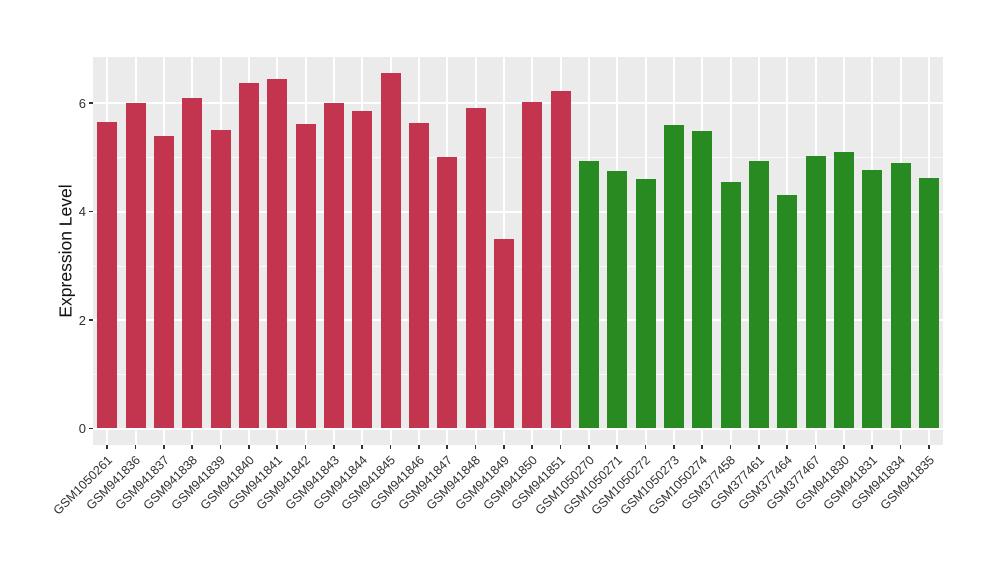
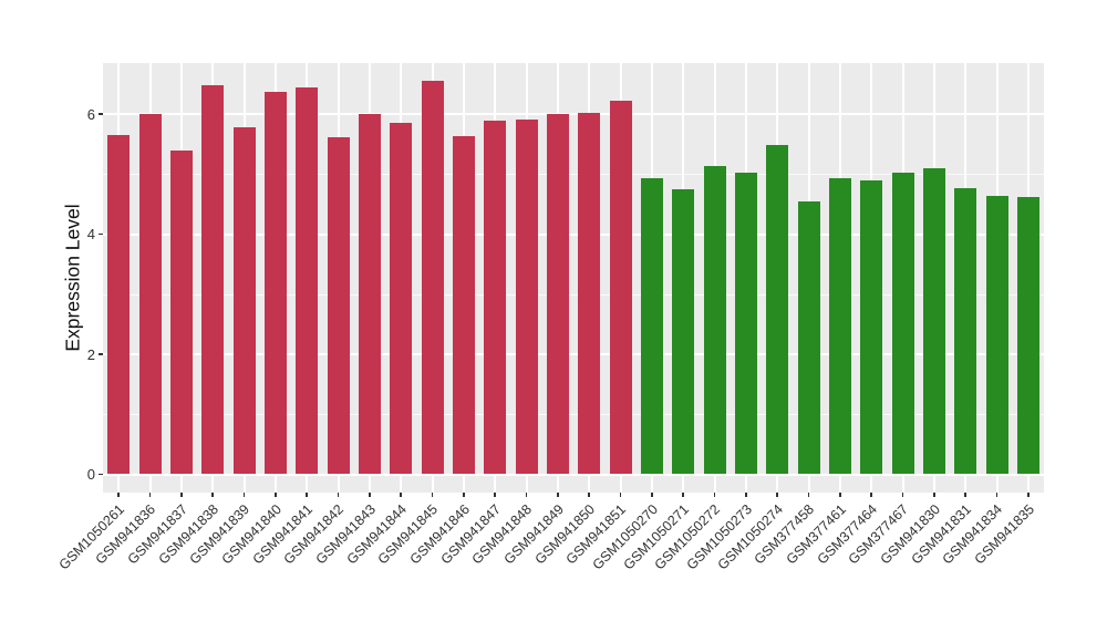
GSM941838: 6.1 -> 6.5
GSM941839: 5.5 -> 5.8
GSM941847: 5.0 -> 5.9
GSM941849: 3.5 -> 6.0
GSM1050272: 4.6 -> 5.1
GSM1050273: 5.6 -> 5.0
GSM377464: 4.3 -> 4.9
GSM941834: 4.9 -> 4.6
